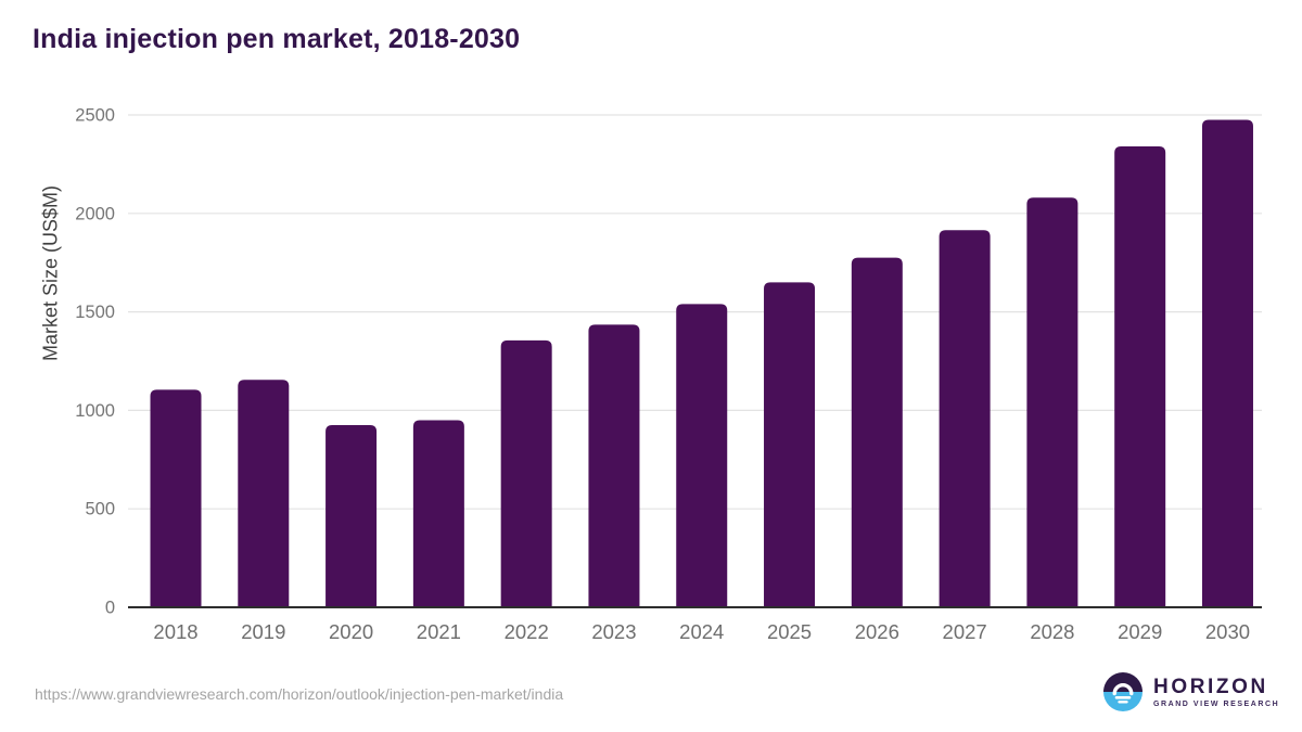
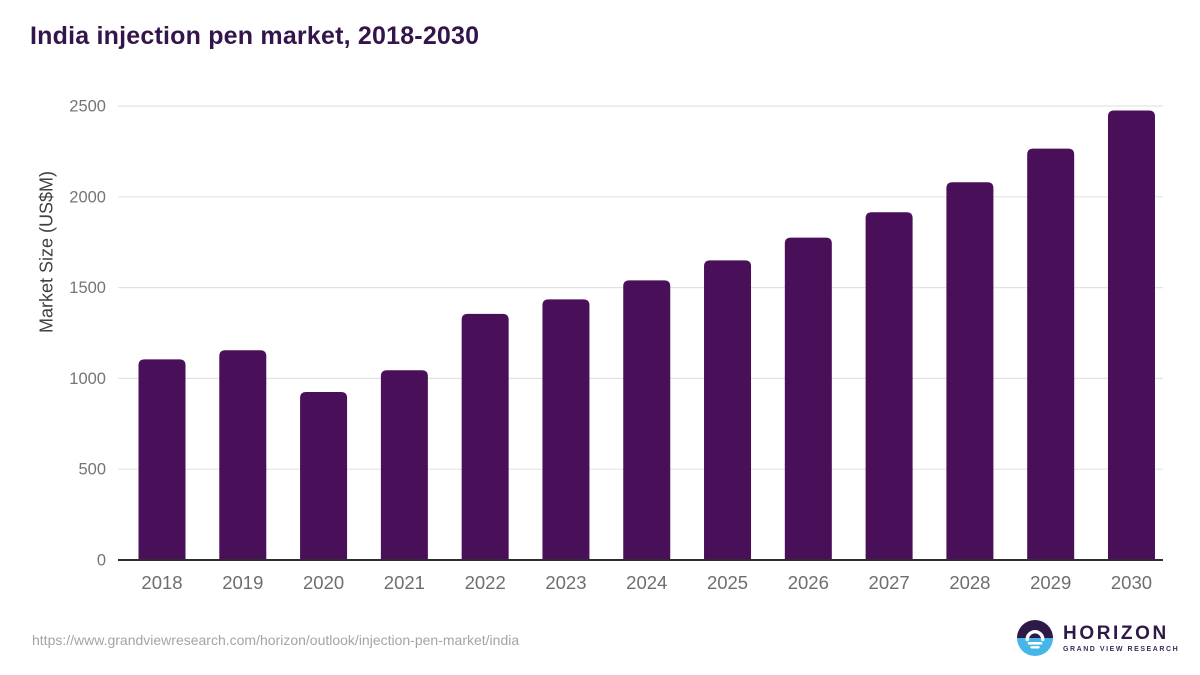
2021: 950 -> 1040
2029: 2340 -> 2260
